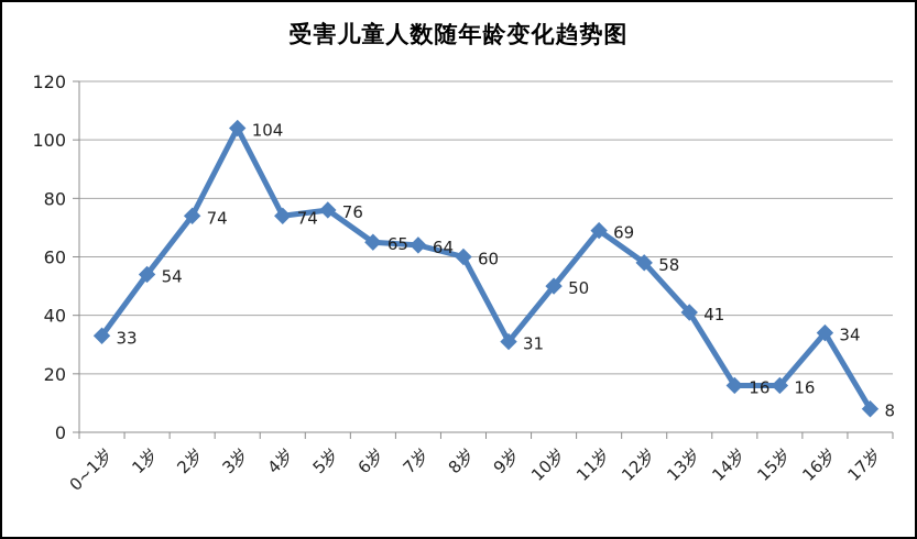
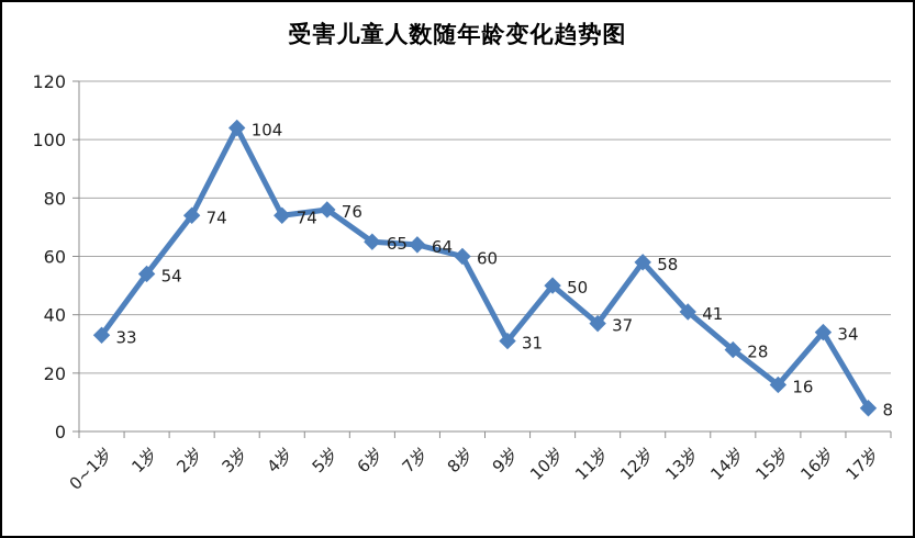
11岁: 69 -> 37
14岁: 16 -> 28
